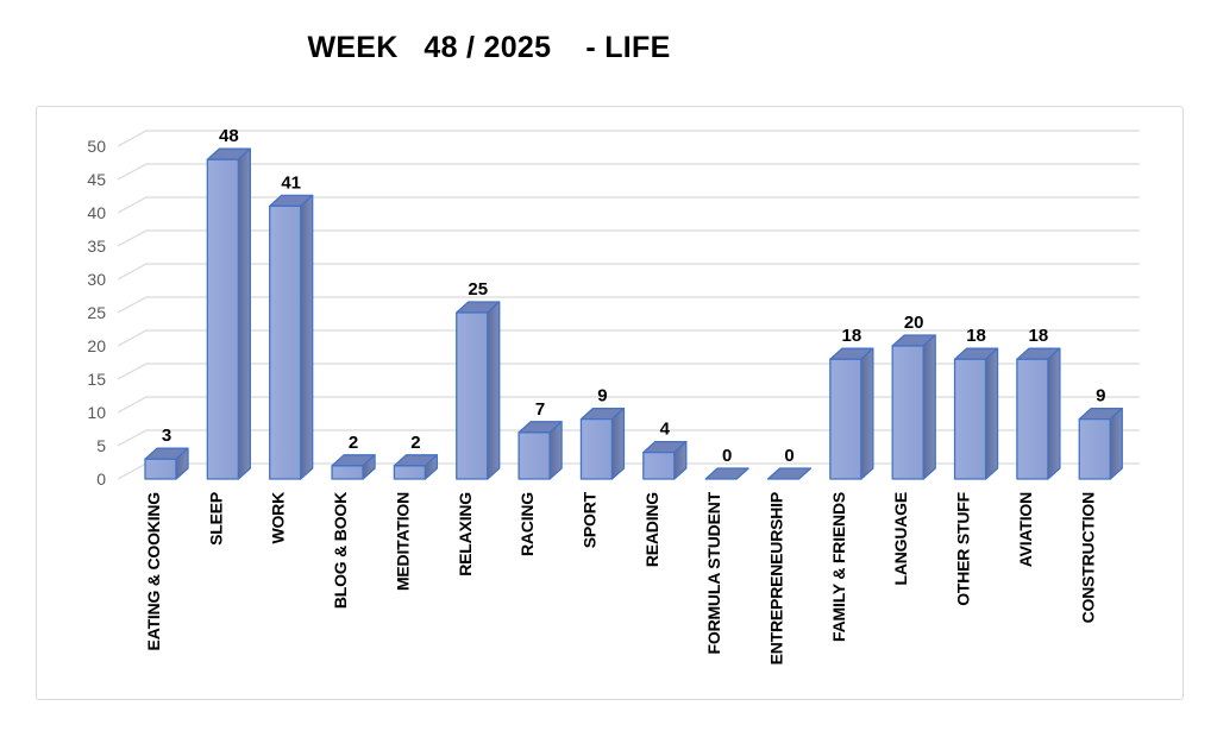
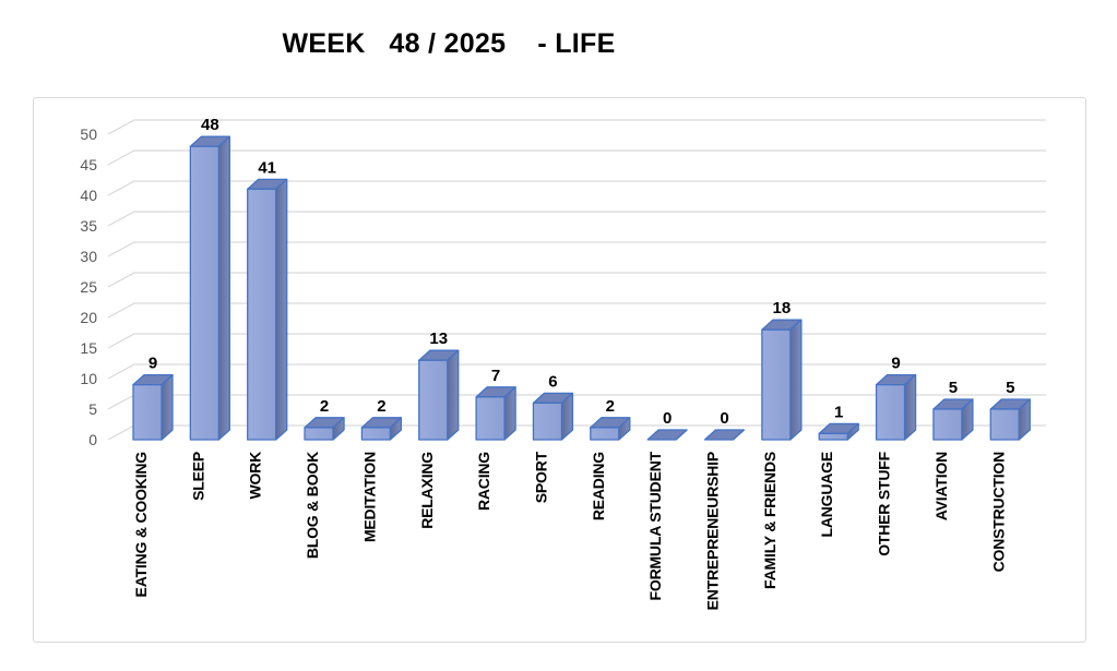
EATING & COOKING: 3 -> 9
RELAXING: 25 -> 13
SPORT: 9 -> 6
READING: 4 -> 2
LANGUAGE: 20 -> 1
OTHER STUFF: 18 -> 9
AVIATION: 18 -> 5
CONSTRUCTION: 9 -> 5
